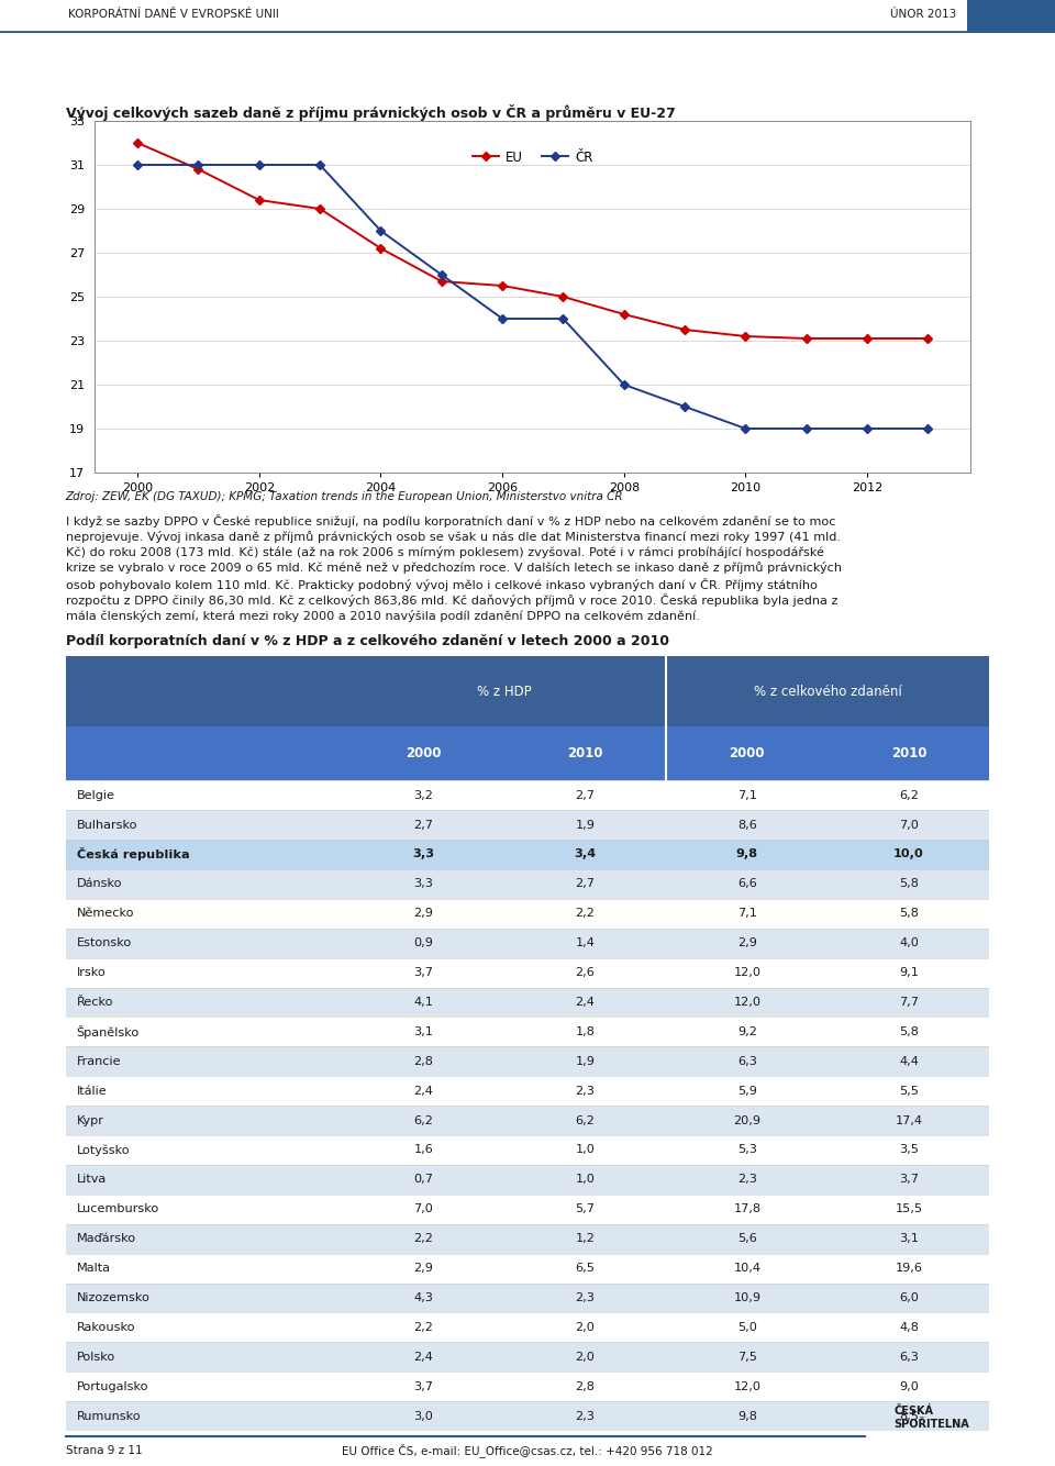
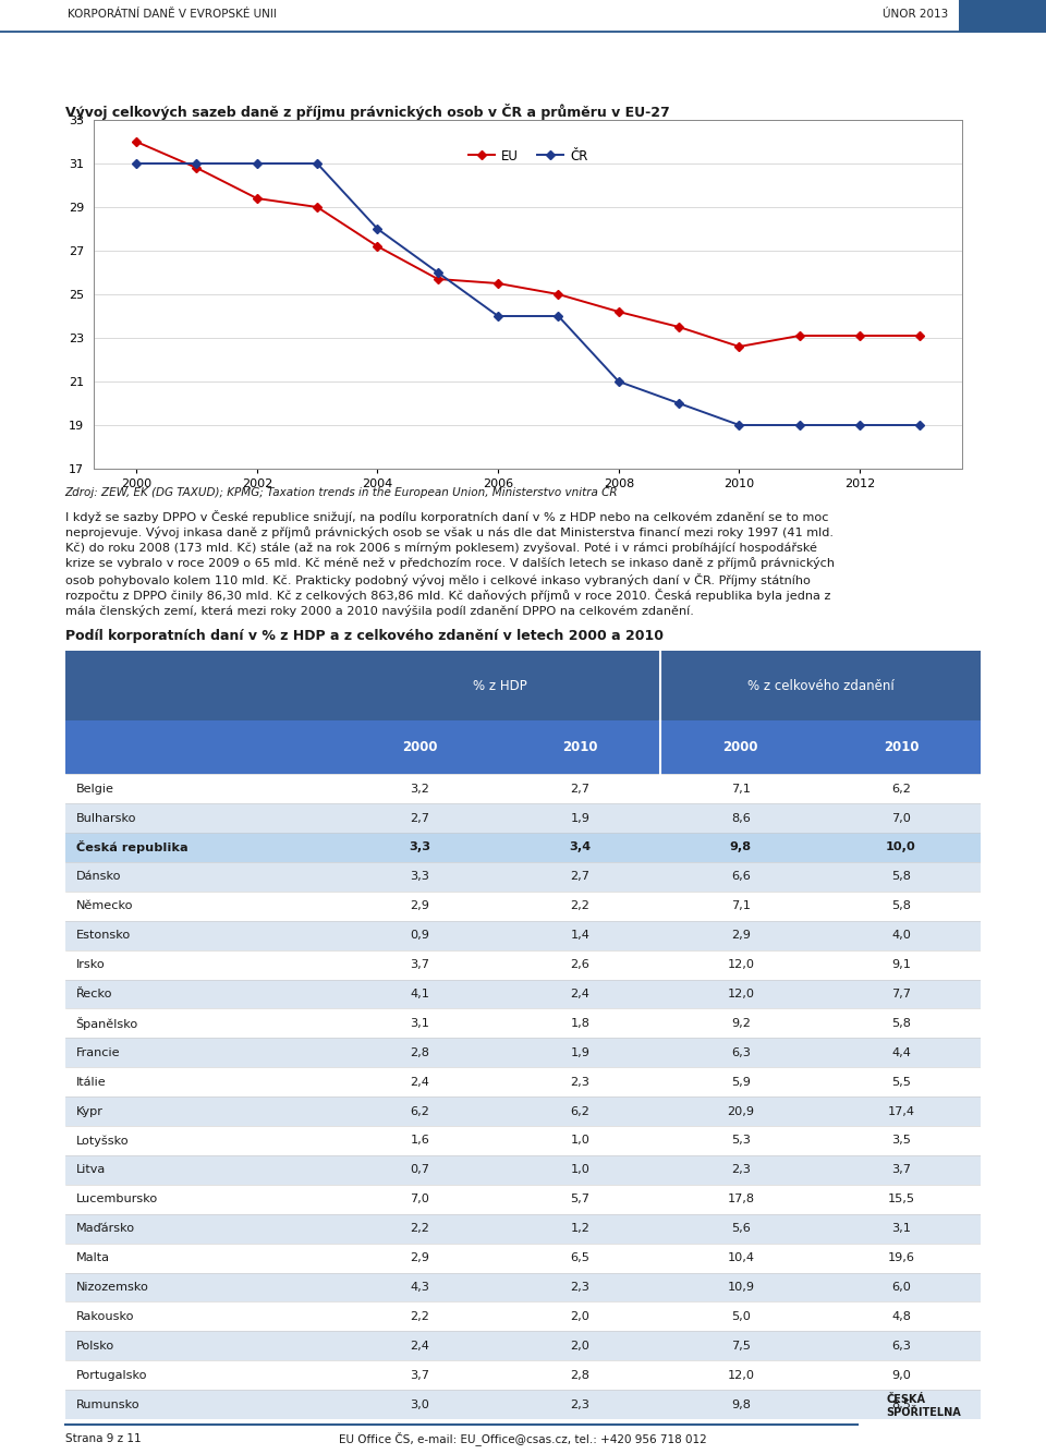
EU/2010: 23.2 -> 22.6
